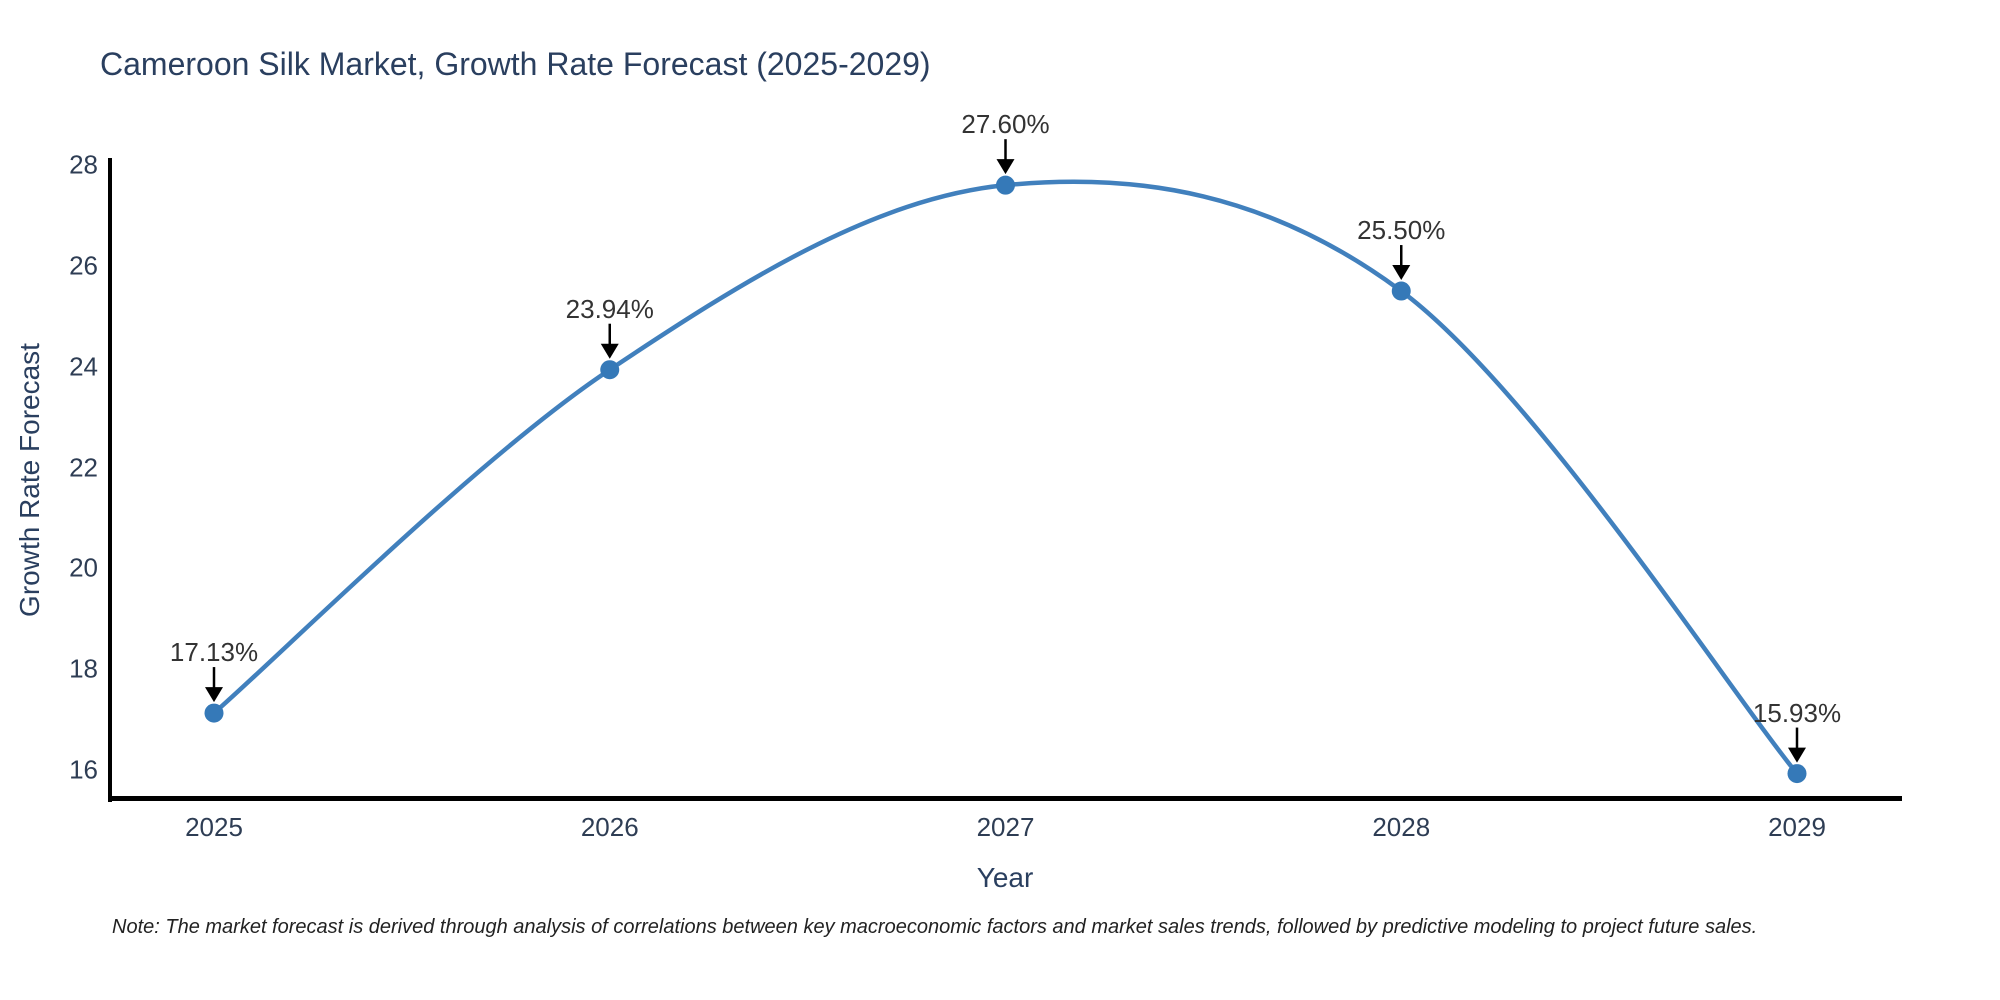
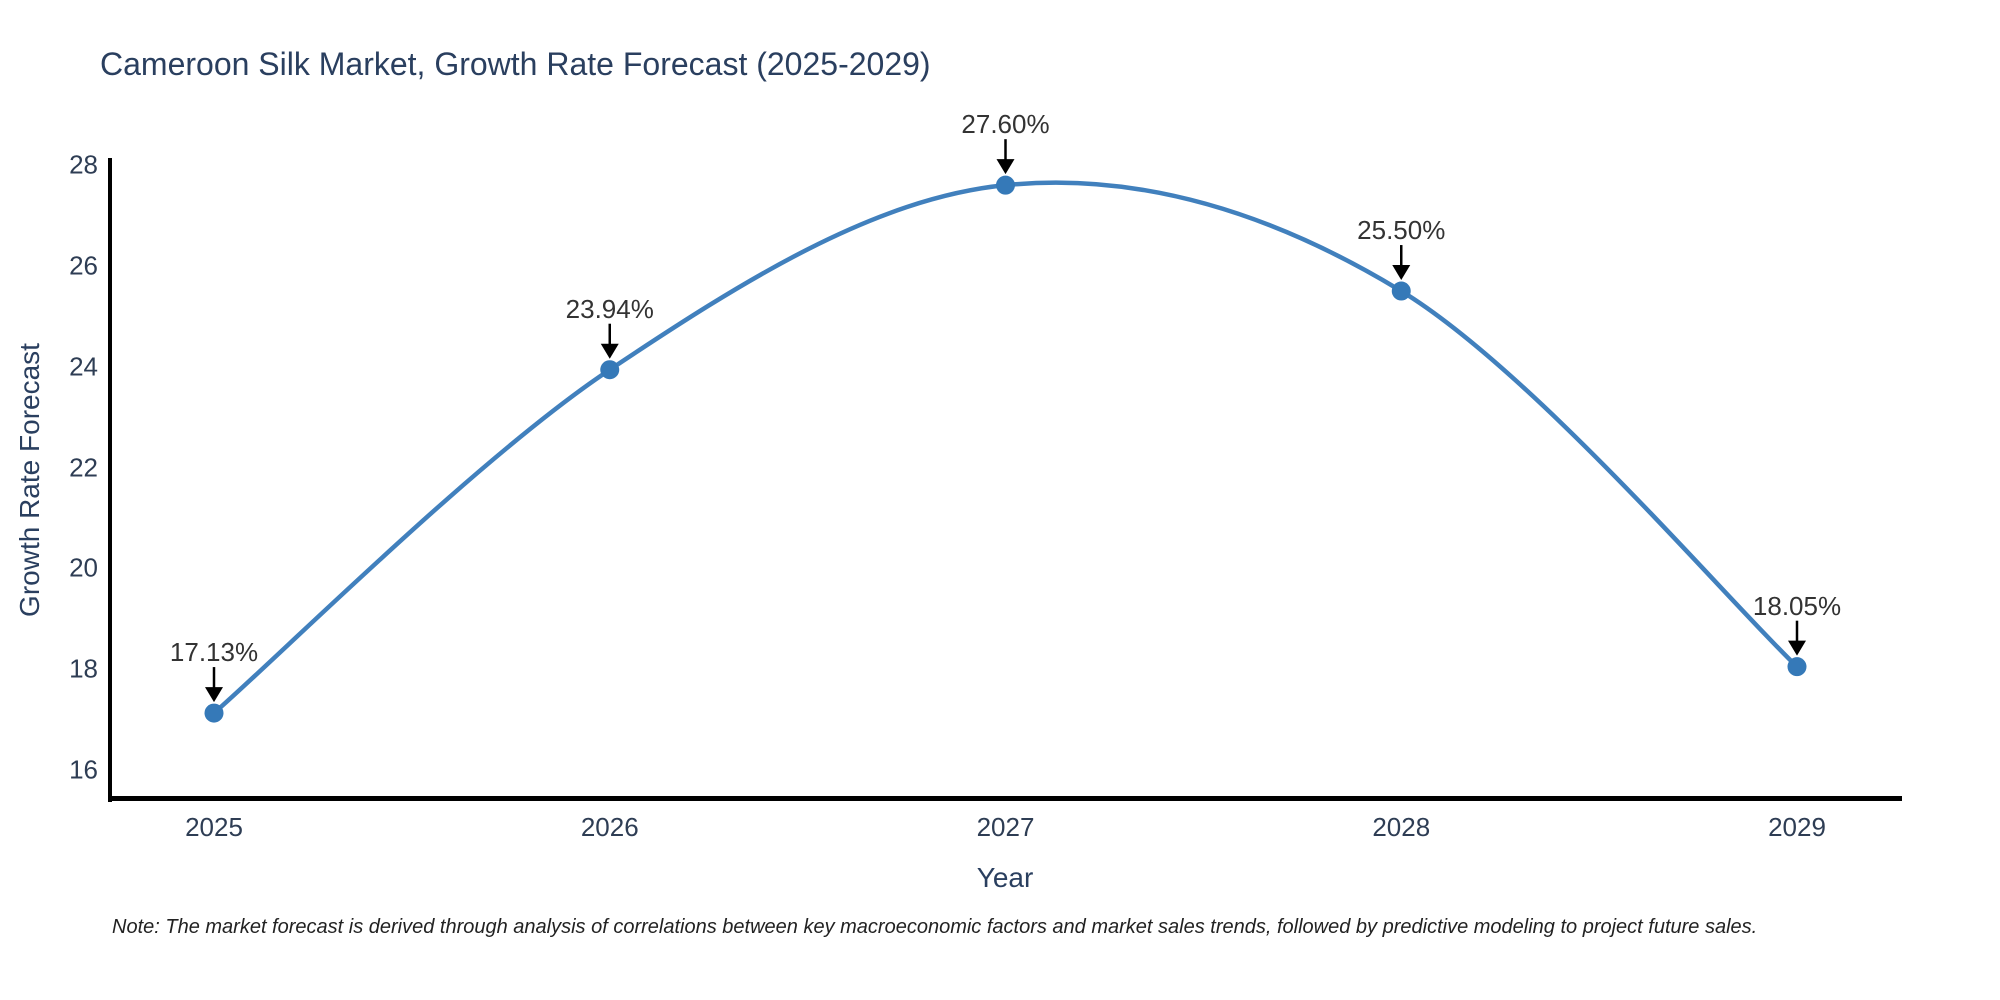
2029: 15.93% -> 18.05%
